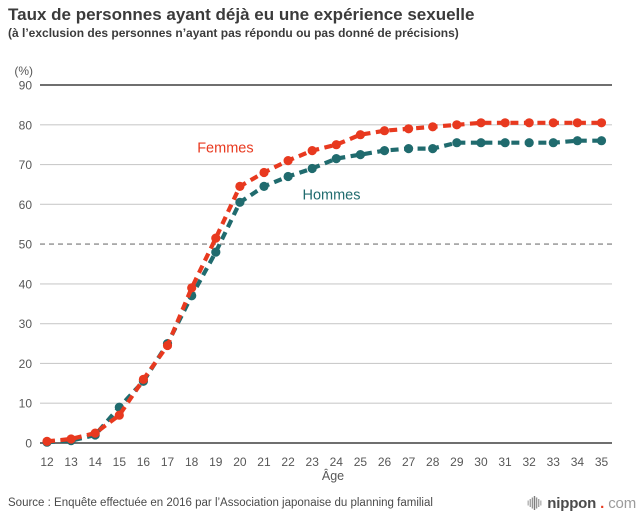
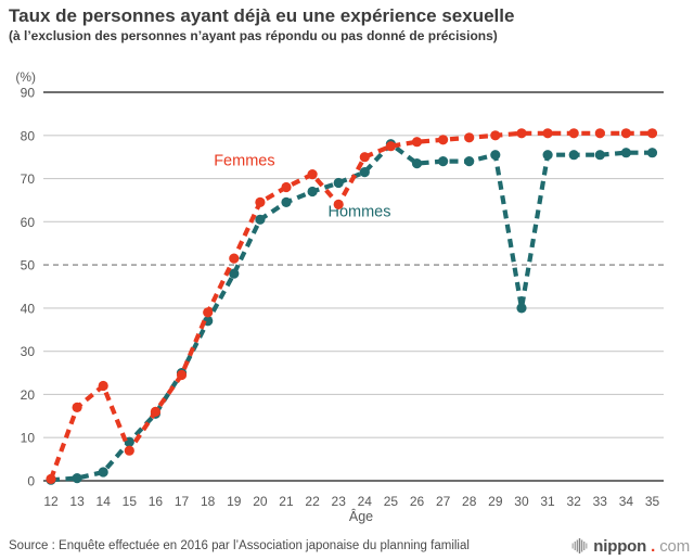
Femmes/13: 1 -> 17
Femmes/14: 2 -> 22
Femmes/23: 74 -> 64
Hommes/25: 72 -> 78
Hommes/30: 76 -> 40
